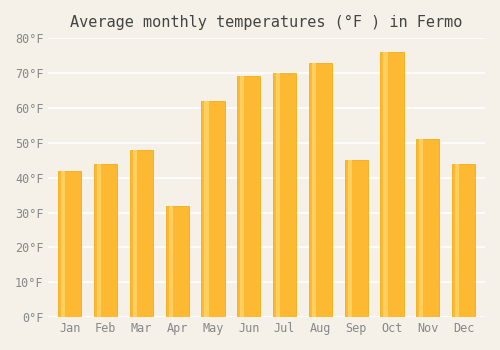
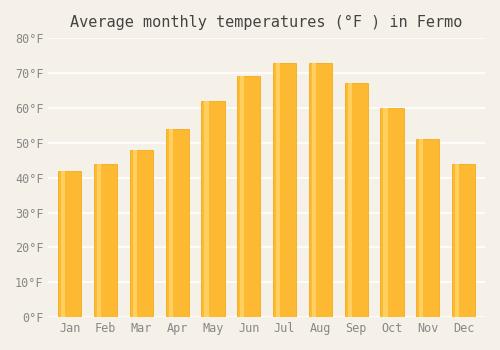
Apr: 32°F -> 54°F
Jul: 70°F -> 73°F
Sep: 45°F -> 67°F
Oct: 76°F -> 60°F
